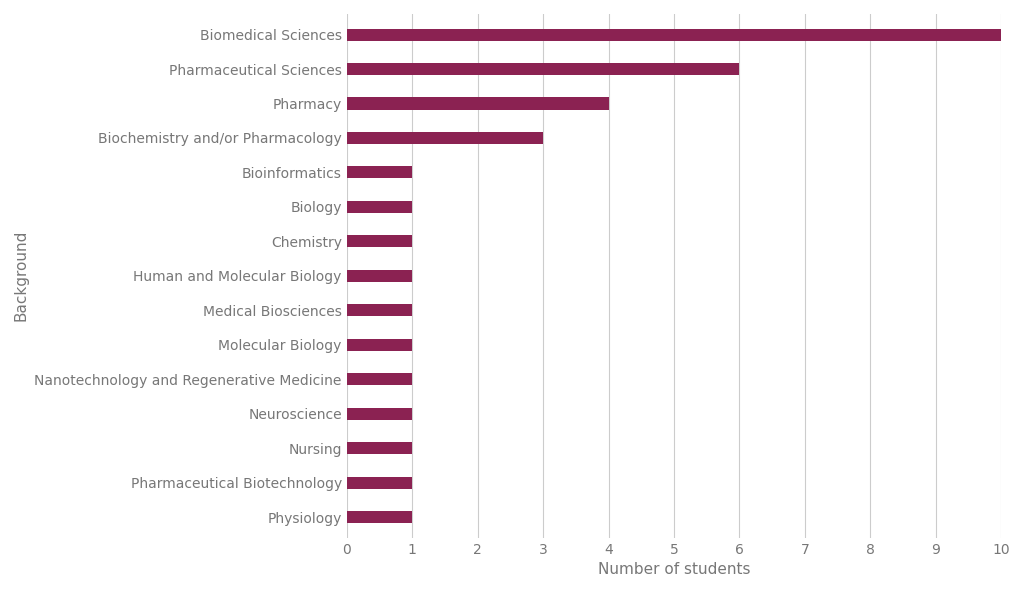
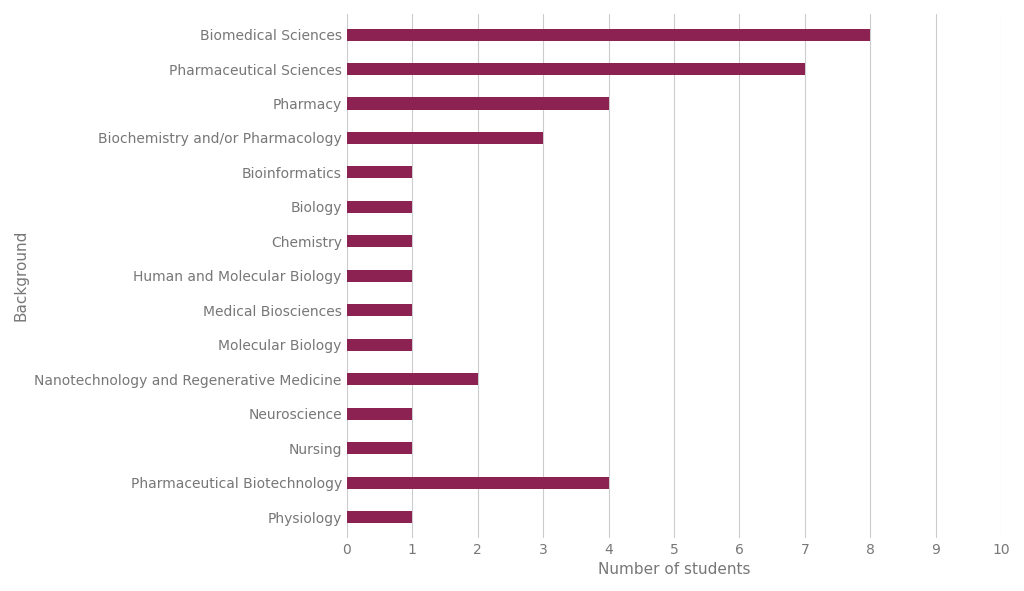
Biomedical Sciences: 10 -> 8
Pharmaceutical Sciences: 6 -> 7
Nanotechnology and Regenerative Medicine: 1 -> 2
Pharmaceutical Biotechnology: 1 -> 4
